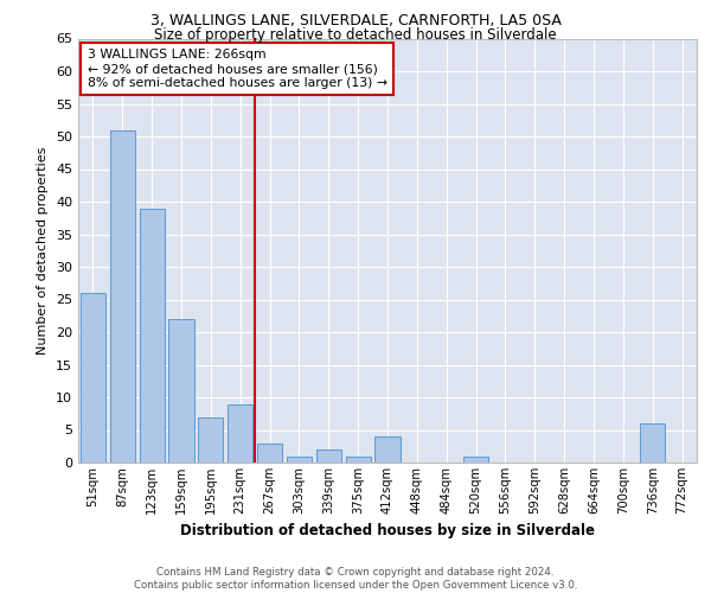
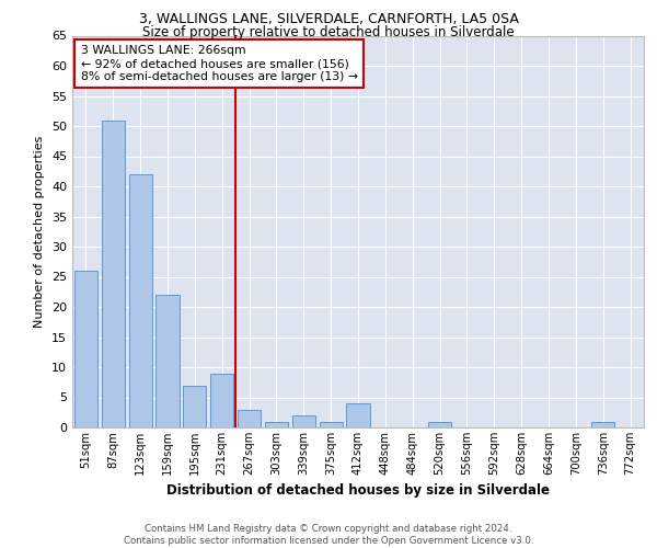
123sqm: 39 -> 42
736sqm: 6 -> 1
